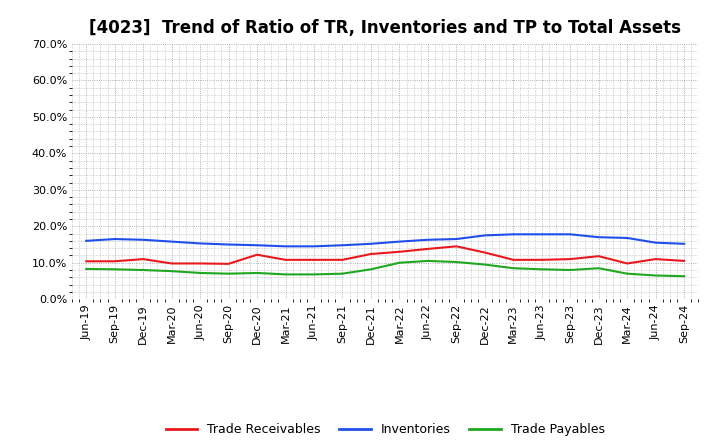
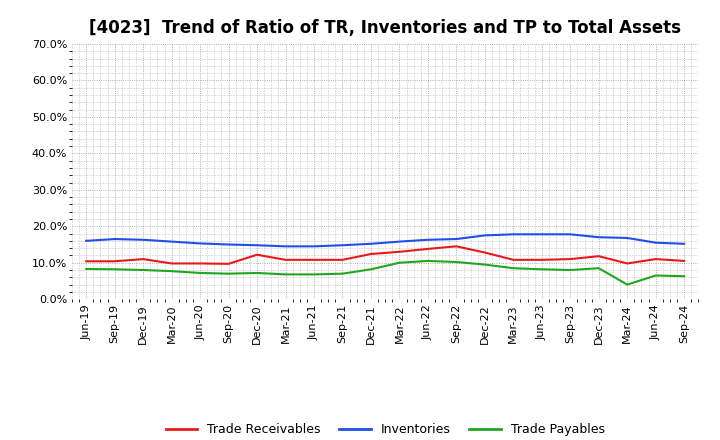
Trade Payables/Mar-24: 7.0% -> 4.0%
